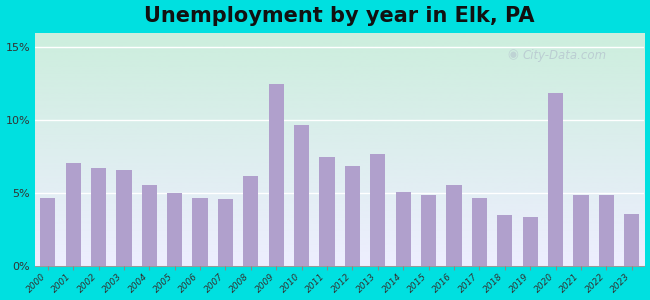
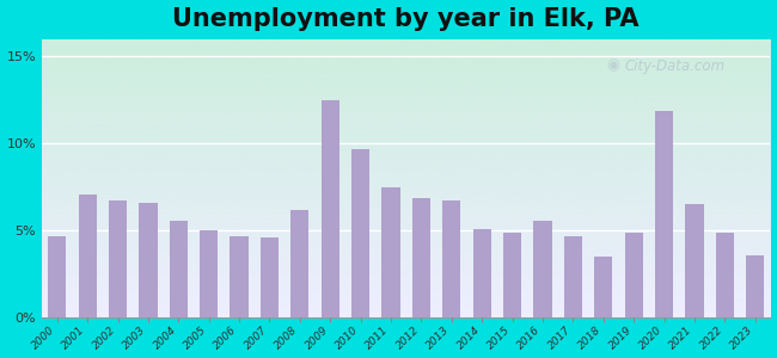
2013: 7.7% -> 6.7%
2019: 3.4% -> 4.9%
2021: 4.9% -> 6.5%
